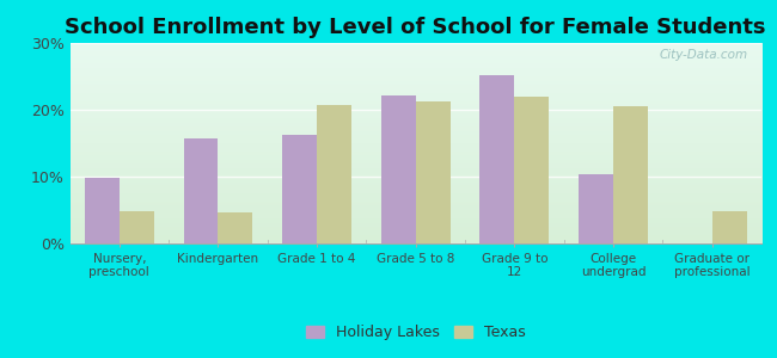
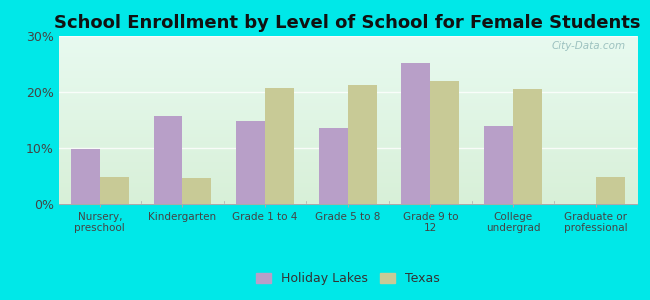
Holiday Lakes/Grade 1 to 4: 16.3% -> 14.8%
Holiday Lakes/Grade 5 to 8: 22.2% -> 13.6%
Holiday Lakes/College undergrad: 10.4% -> 14.0%
